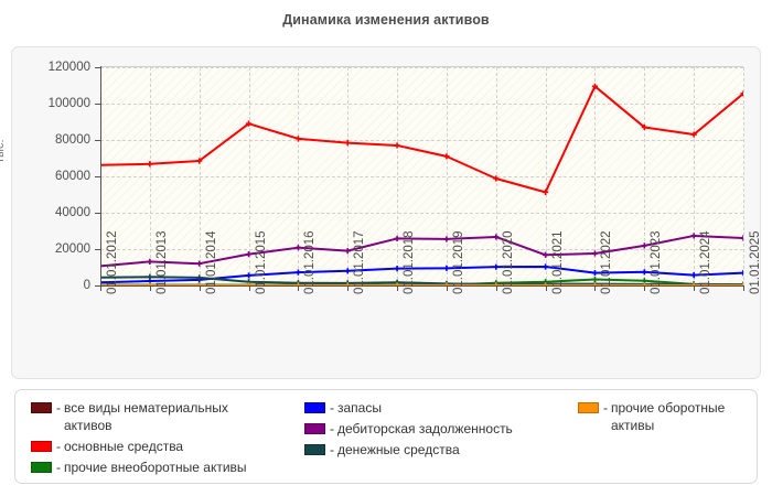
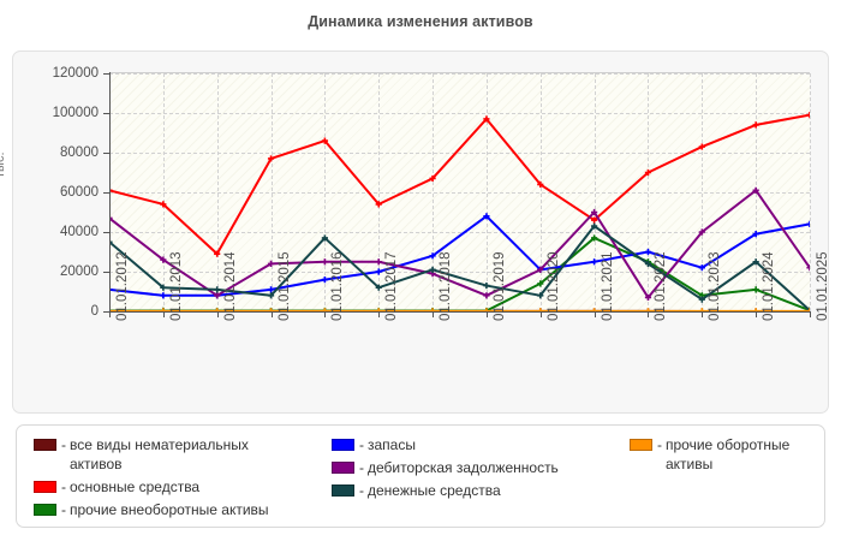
основные средства/01.01.2012: 66000 -> 61000
запасы/01.01.2012: 2000 -> 11000
дебиторская задолженность/01.01.2012: 11000 -> 47000
денежные средства/01.01.2012: 4000 -> 35000
основные средства/01.01.2013: 67000 -> 54000
запасы/01.01.2013: 2000 -> 8000
дебиторская задолженность/01.01.2013: 13000 -> 26000
денежные средства/01.01.2013: 5000 -> 12000
основные средства/01.01.2014: 68000 -> 29000
запасы/01.01.2014: 3000 -> 8000
дебиторская задолженность/01.01.2014: 12000 -> 8000
денежные средства/01.01.2014: 4000 -> 11000
основные средства/01.01.2015: 89000 -> 77000
запасы/01.01.2015: 6000 -> 11000
дебиторская задолженность/01.01.2015: 17000 -> 24000
денежные средства/01.01.2015: 2000 -> 8000
основные средства/01.01.2016: 81000 -> 86000
запасы/01.01.2016: 7000 -> 16000
дебиторская задолженность/01.01.2016: 21000 -> 25000
денежные средства/01.01.2016: 1000 -> 37000
основные средства/01.01.2017: 78000 -> 54000
запасы/01.01.2017: 8000 -> 20000
дебиторская задолженность/01.01.2017: 19000 -> 25000
денежные средства/01.01.2017: 1000 -> 12000
основные средства/01.01.2018: 77000 -> 67000
запасы/01.01.2018: 9000 -> 28000
дебиторская задолженность/01.01.2018: 26000 -> 19000
денежные средства/01.01.2018: 2000 -> 21000
основные средства/01.01.2019: 71000 -> 97000
запасы/01.01.2019: 10000 -> 48000
дебиторская задолженность/01.01.2019: 26000 -> 8000
денежные средства/01.01.2019: 1000 -> 13000
основные средства/01.01.2020: 59000 -> 64000
прочие внеоборотные активы/01.01.2020: 1000 -> 14000
запасы/01.01.2020: 10000 -> 21000
дебиторская задолженность/01.01.2020: 27000 -> 21000
денежные средства/01.01.2020: 1000 -> 8000
основные средства/01.01.2021: 51000 -> 46000
прочие внеоборотные активы/01.01.2021: 2000 -> 37000
запасы/01.01.2021: 10000 -> 25000
дебиторская задолженность/01.01.2021: 17000 -> 50000
денежные средства/01.01.2021: 1000 -> 43000
основные средства/01.01.2022: 110000 -> 70000
прочие внеоборотные активы/01.01.2022: 3000 -> 25000
запасы/01.01.2022: 7000 -> 30000
дебиторская задолженность/01.01.2022: 18000 -> 7000
денежные средства/01.01.2022: 1000 -> 24000
основные средства/01.01.2023: 87000 -> 83000
прочие внеоборотные активы/01.01.2023: 3000 -> 8000
запасы/01.01.2023: 7000 -> 22000
дебиторская задолженность/01.01.2023: 22000 -> 40000
денежные средства/01.01.2023: 1000 -> 6000
основные средства/01.01.2024: 83000 -> 94000
прочие внеоборотные активы/01.01.2024: 1000 -> 11000
запасы/01.01.2024: 6000 -> 39000
дебиторская задолженность/01.01.2024: 27000 -> 61000
денежные средства/01.01.2024: 1000 -> 25000
основные средства/01.01.2025: 106000 -> 99000
запасы/01.01.2025: 7000 -> 44000
дебиторская задолженность/01.01.2025: 26000 -> 22000
